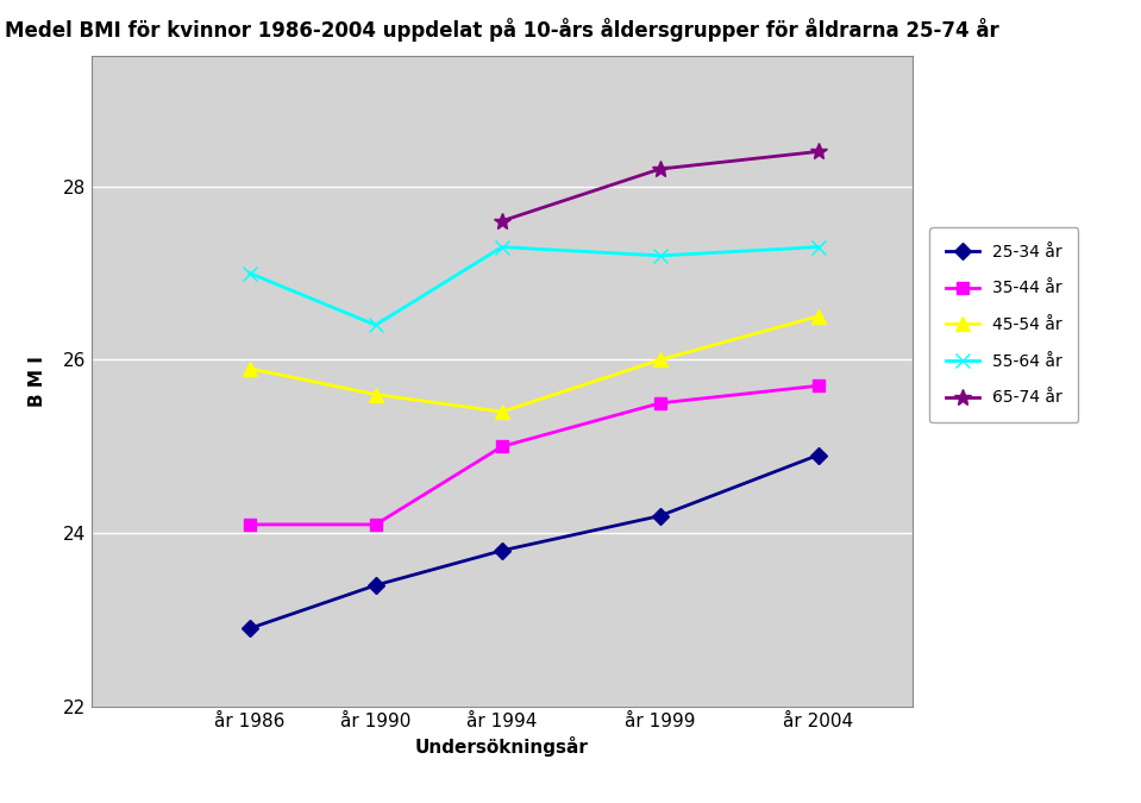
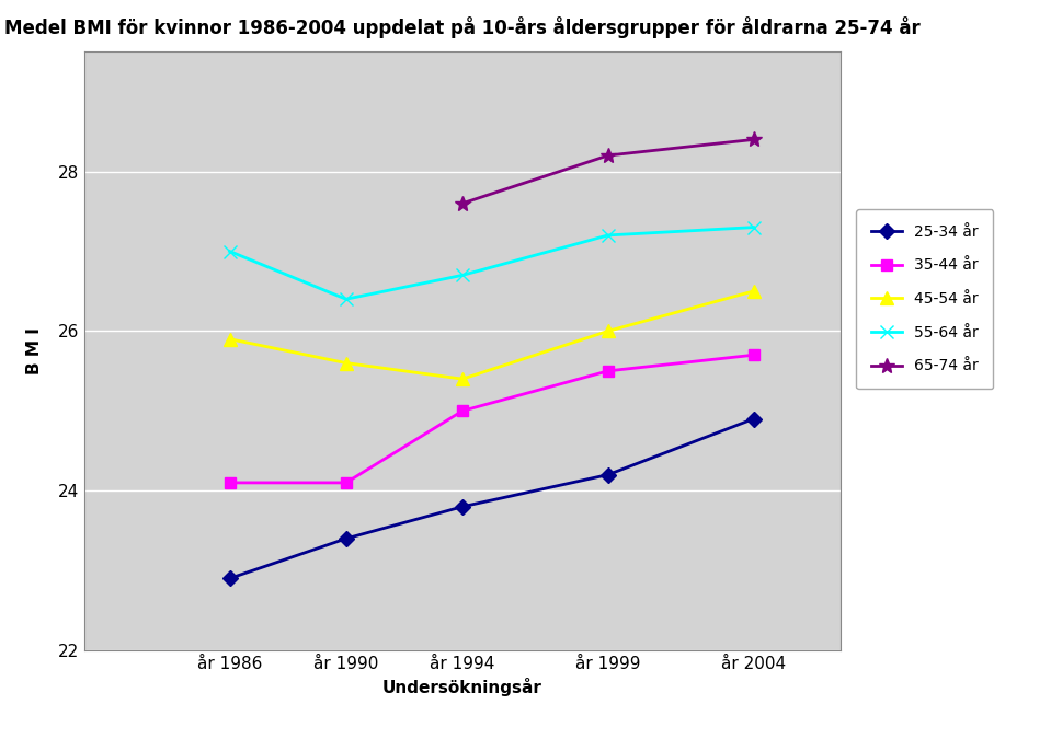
55-64 år/år 1994: 27.3 -> 26.7
